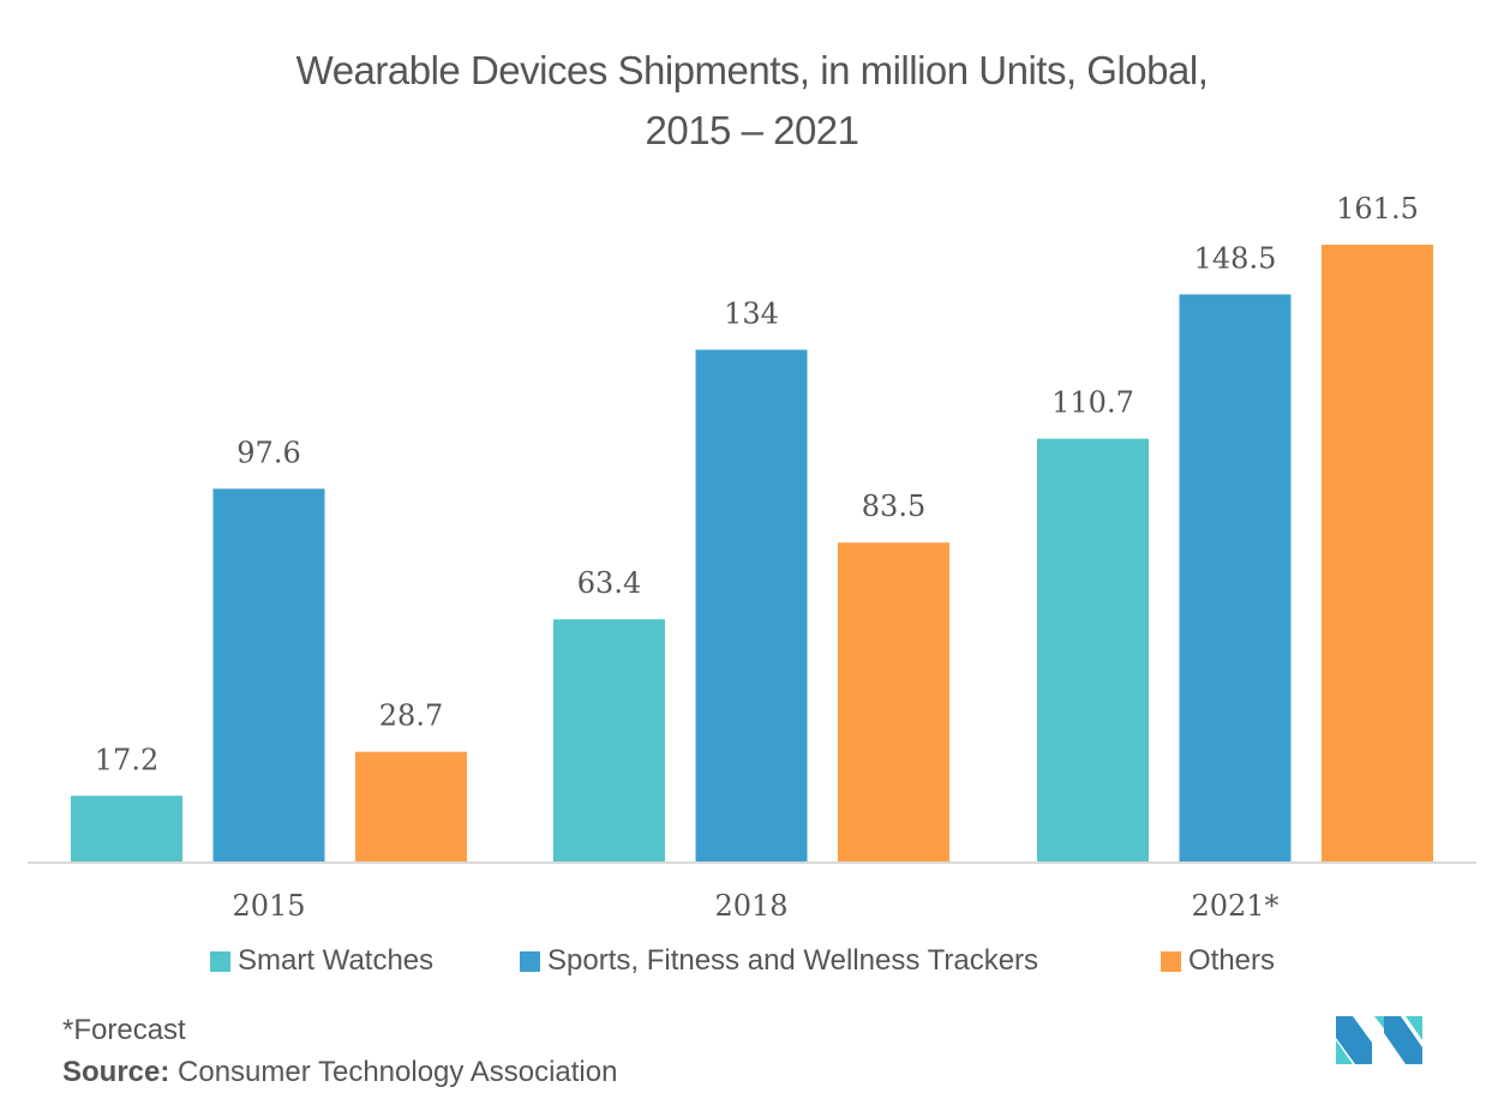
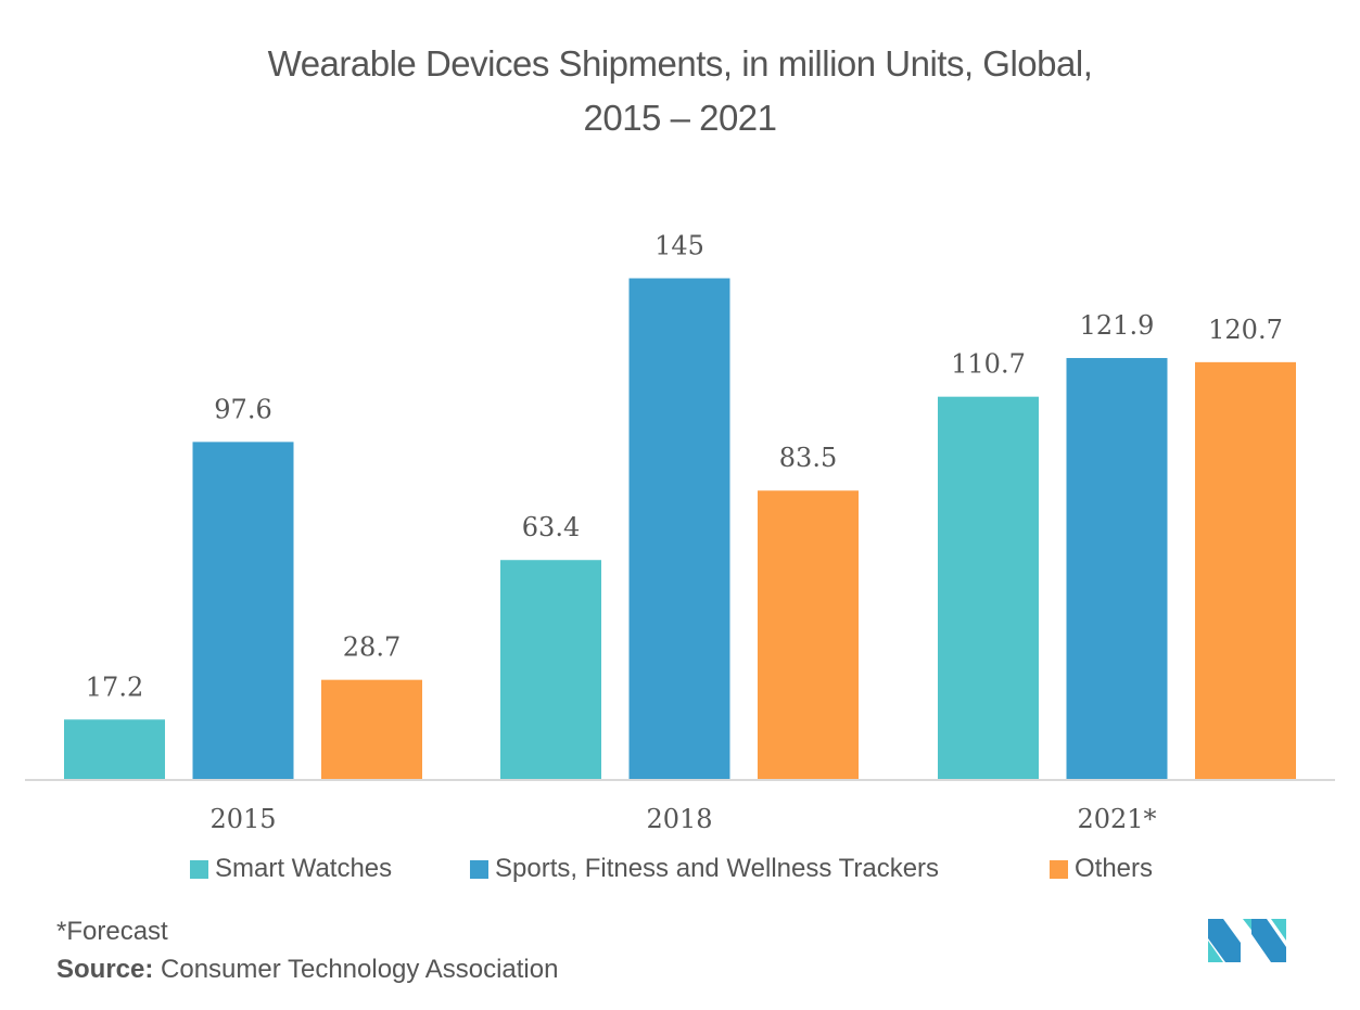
Sports, Fitness and Wellness Trackers/2018: 134 -> 145
Sports, Fitness and Wellness Trackers/2021*: 148.5 -> 121.9
Others/2021*: 161.5 -> 120.7
